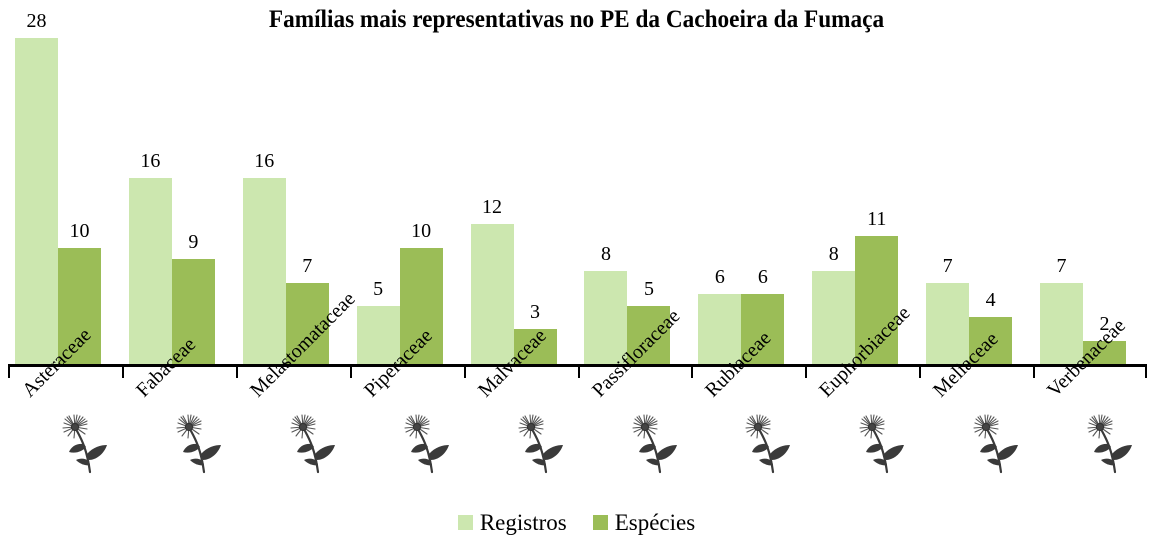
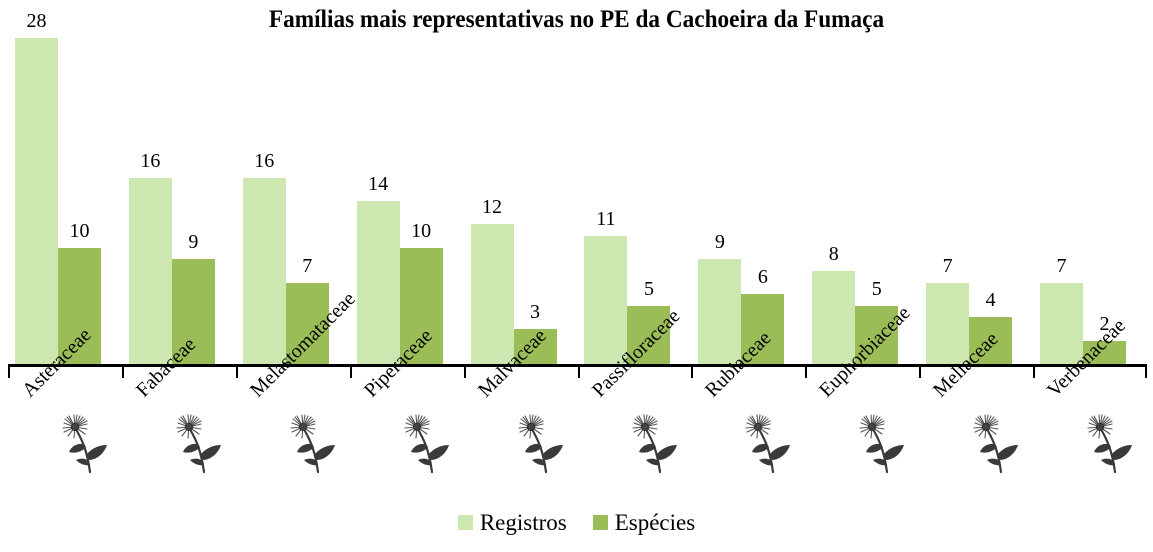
Registros/Piperaceae: 5 -> 14
Registros/Passifloraceae: 8 -> 11
Registros/Rubiaceae: 6 -> 9
Espécies/Euphorbiaceae: 11 -> 5
